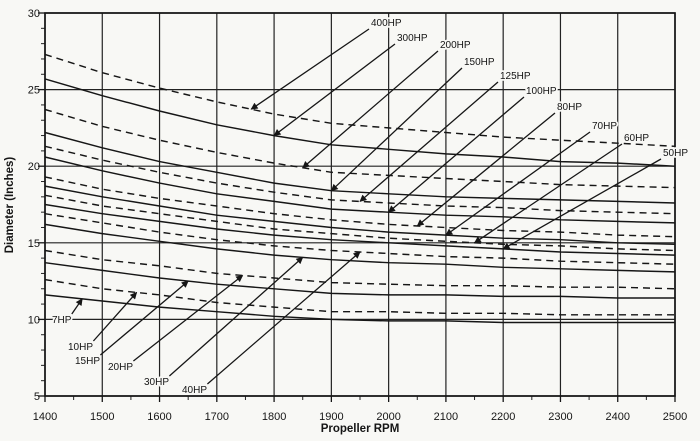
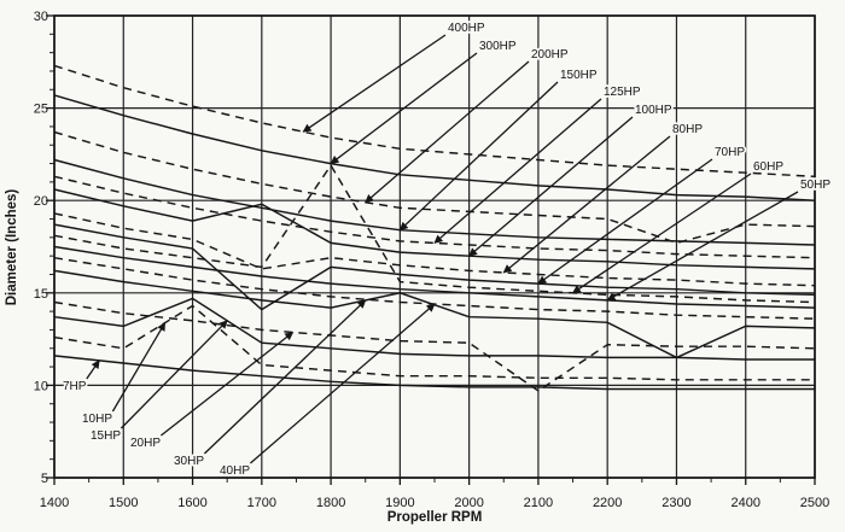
15HP/1600: 12.7 -> 14.7
10HP/1600: 11.6 -> 14.3
100HP/1700: 18.2 -> 19.8
80HP/1700: 17.4 -> 16.3
70HP/1700: 16.8 -> 14.1
60HP/1800: 15.9 -> 21.9
30HP/1900: 13.9 -> 15.0
20HP/2100: 12.2 -> 9.7
200HP/2300: 18.8 -> 17.7
30HP/2300: 13.3 -> 11.5
